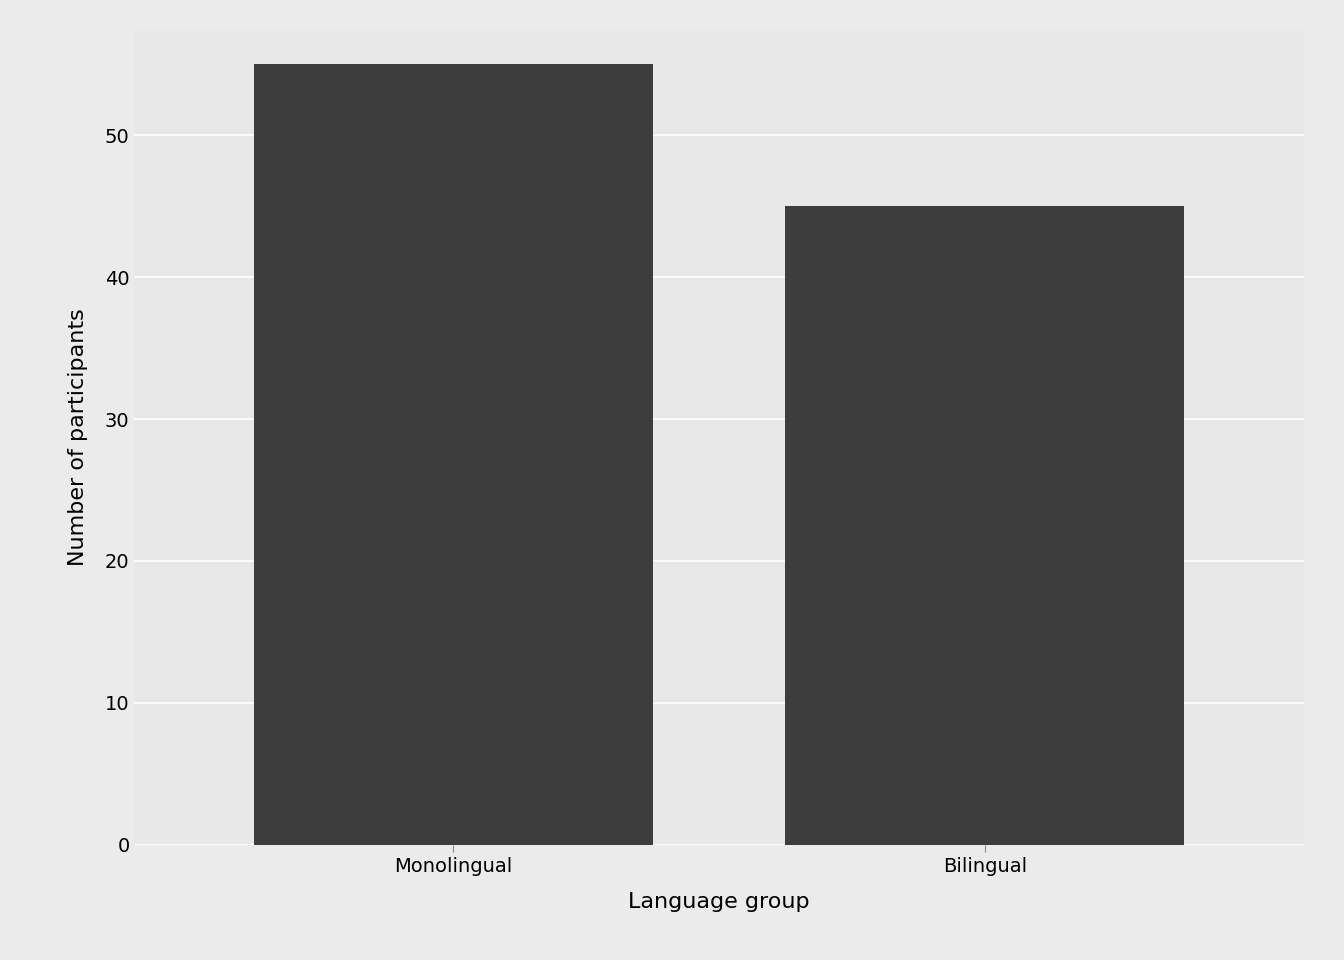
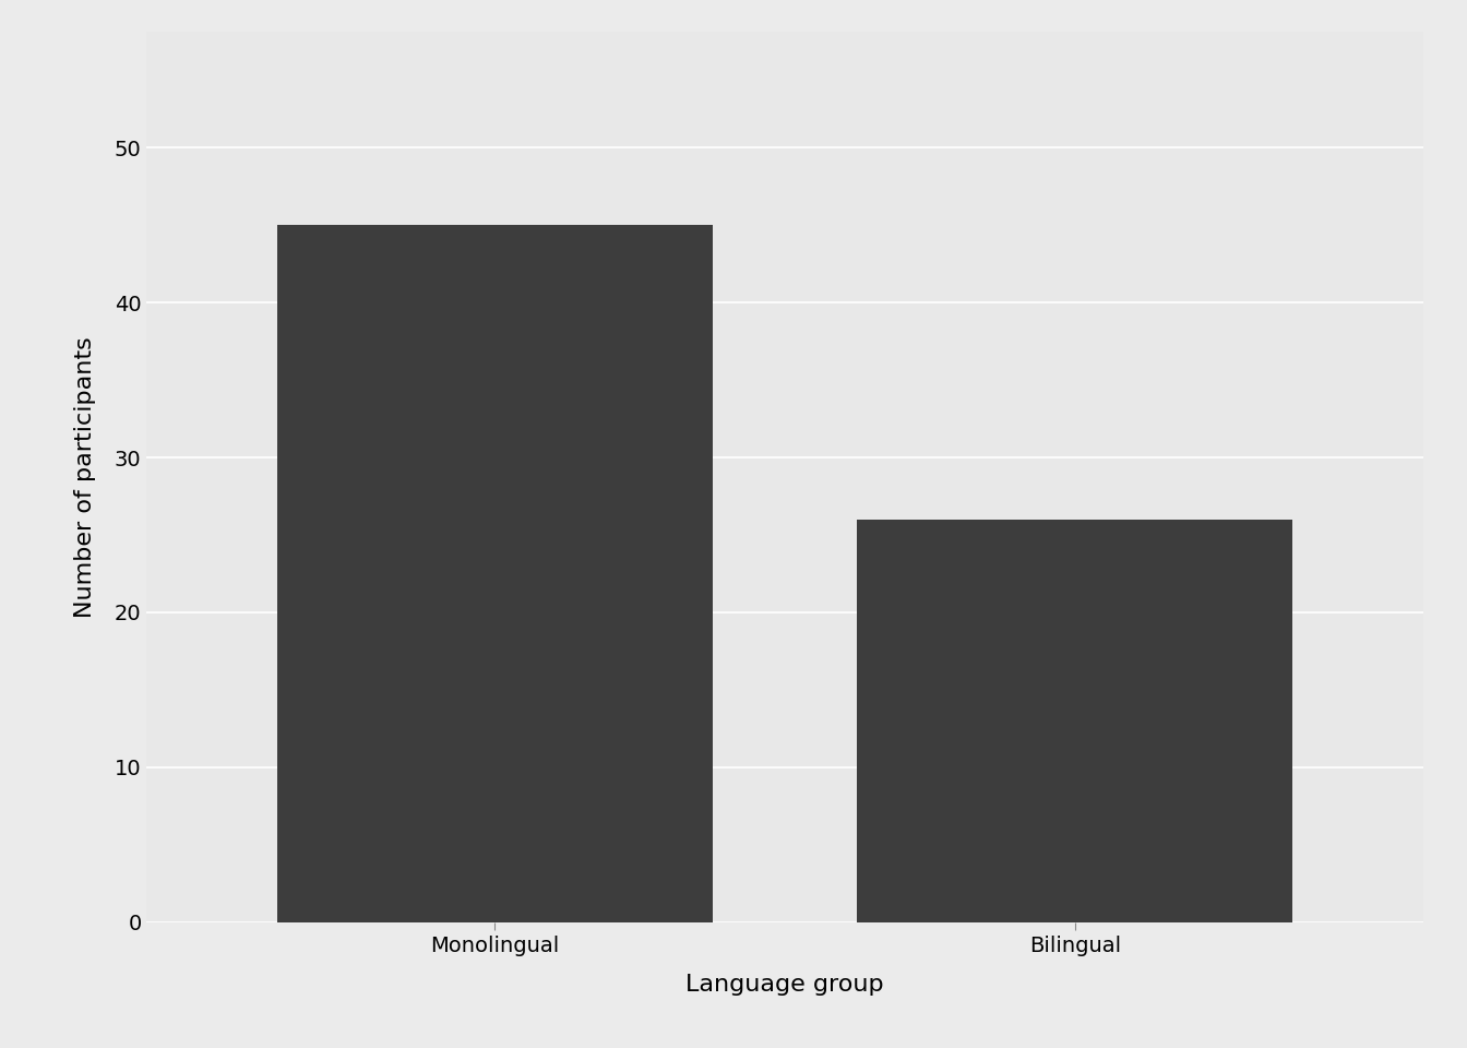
Monolingual: 55 -> 45
Bilingual: 45 -> 26
